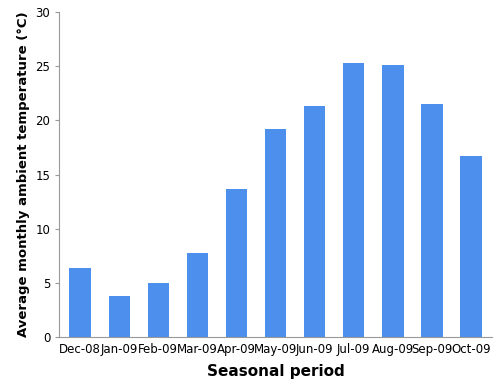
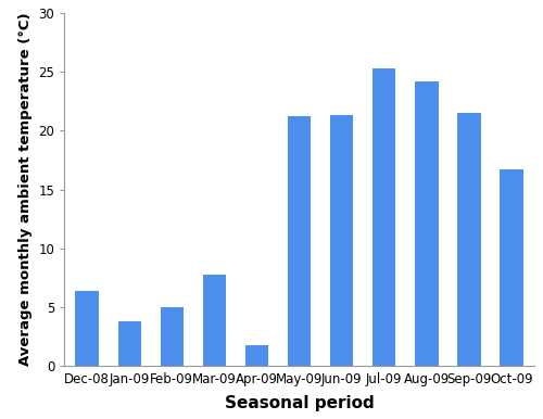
Apr-09: 13.7 -> 1.8
May-09: 19.2 -> 21.2
Aug-09: 25.1 -> 24.2
